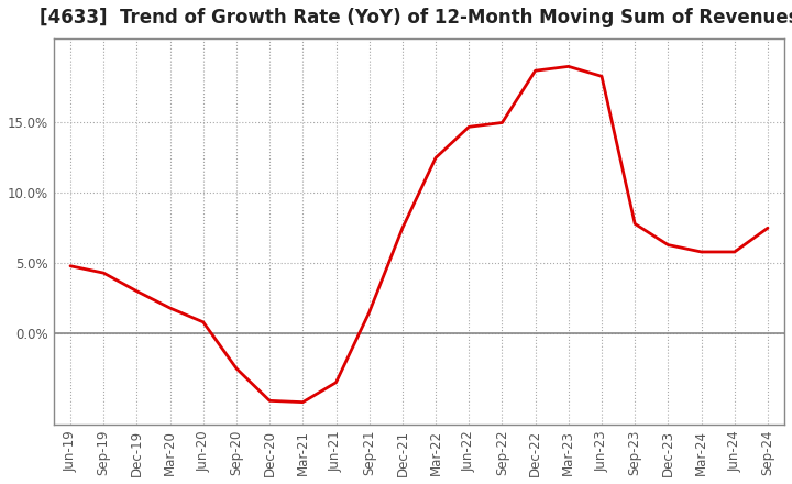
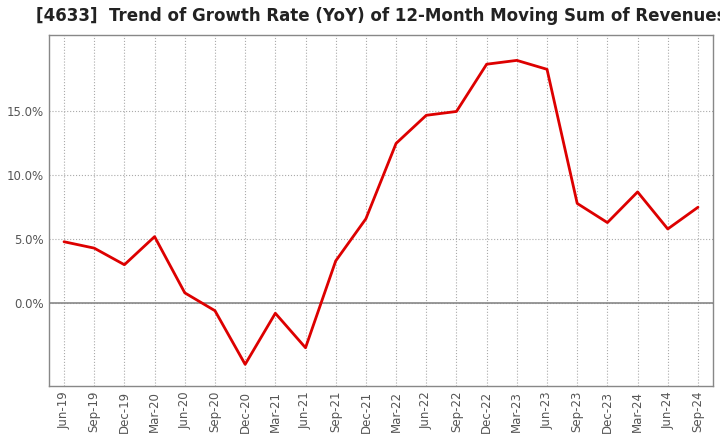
Mar-20: 1.8% -> 5.2%
Sep-20: -2.5% -> -0.6%
Mar-21: -4.9% -> -0.8%
Sep-21: 1.5% -> 3.3%
Dec-21: 7.5% -> 6.6%
Mar-24: 5.8% -> 8.7%
